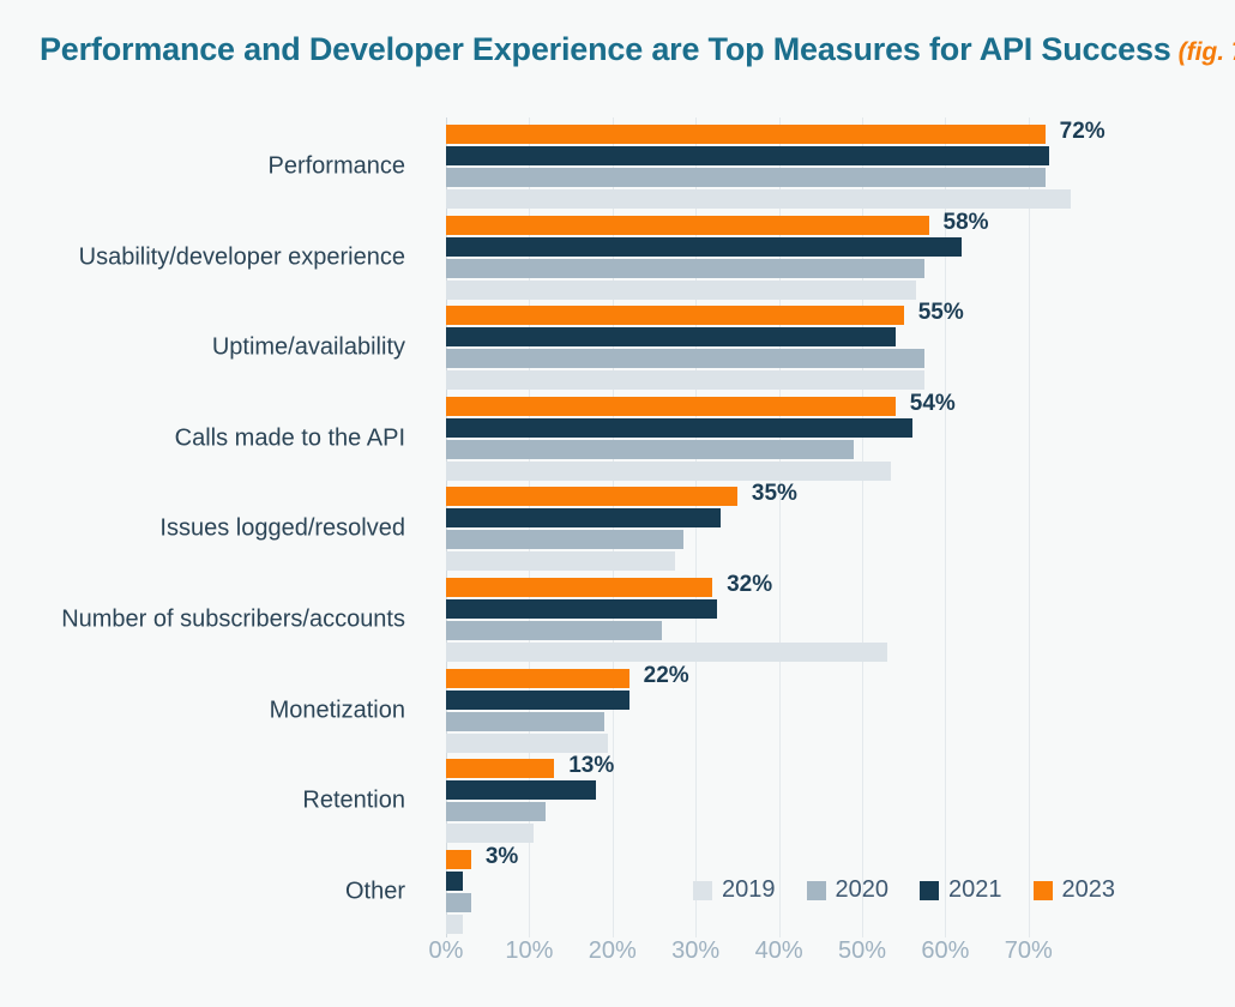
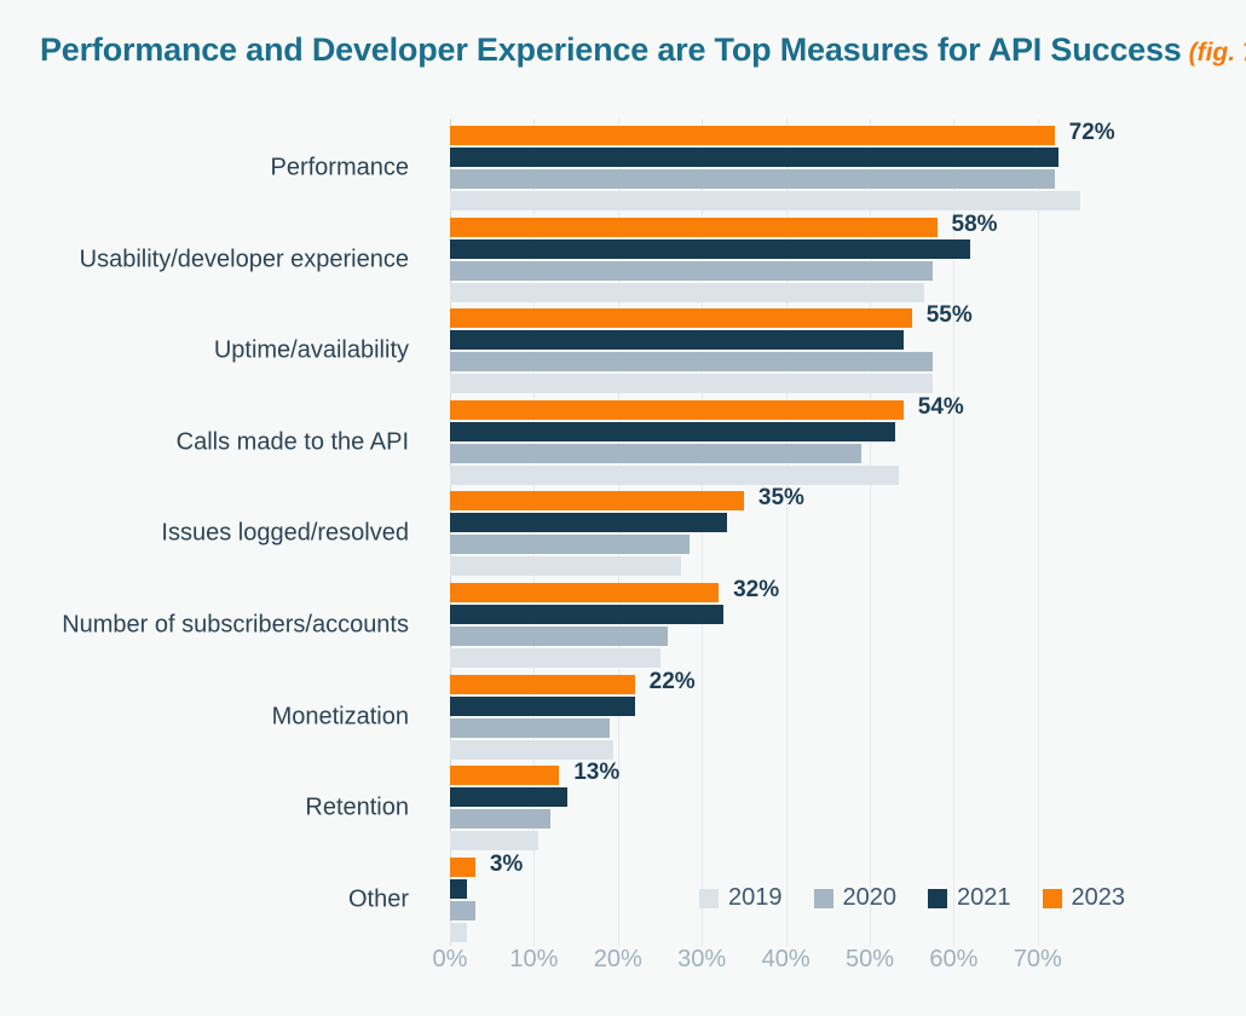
2021/Calls made to the API: 56% -> 53%
2019/Number of subscribers/accounts: 53% -> 25%
2021/Retention: 18% -> 14%
